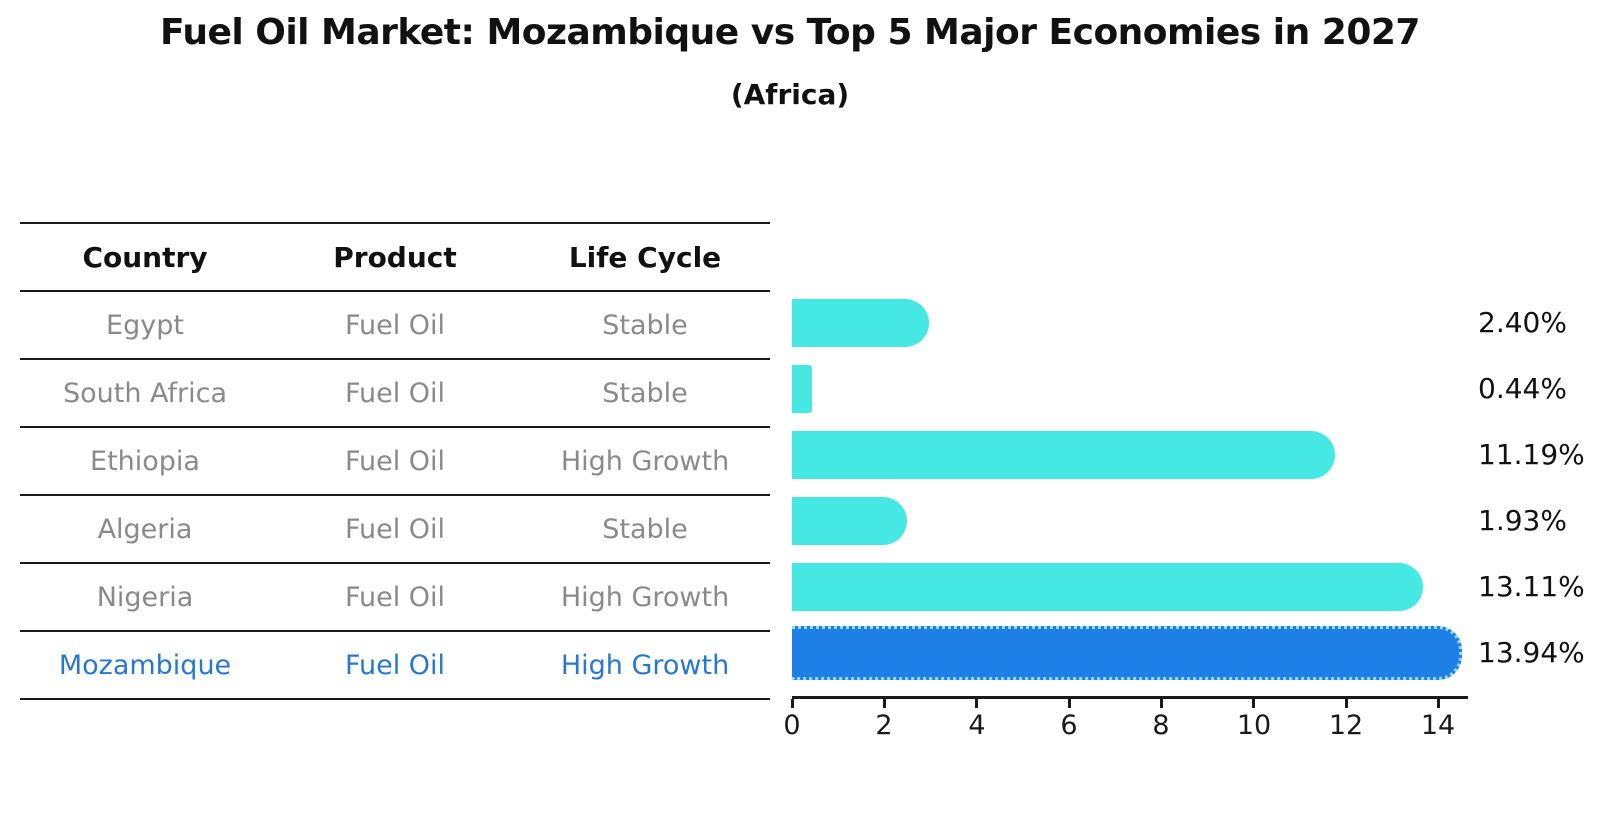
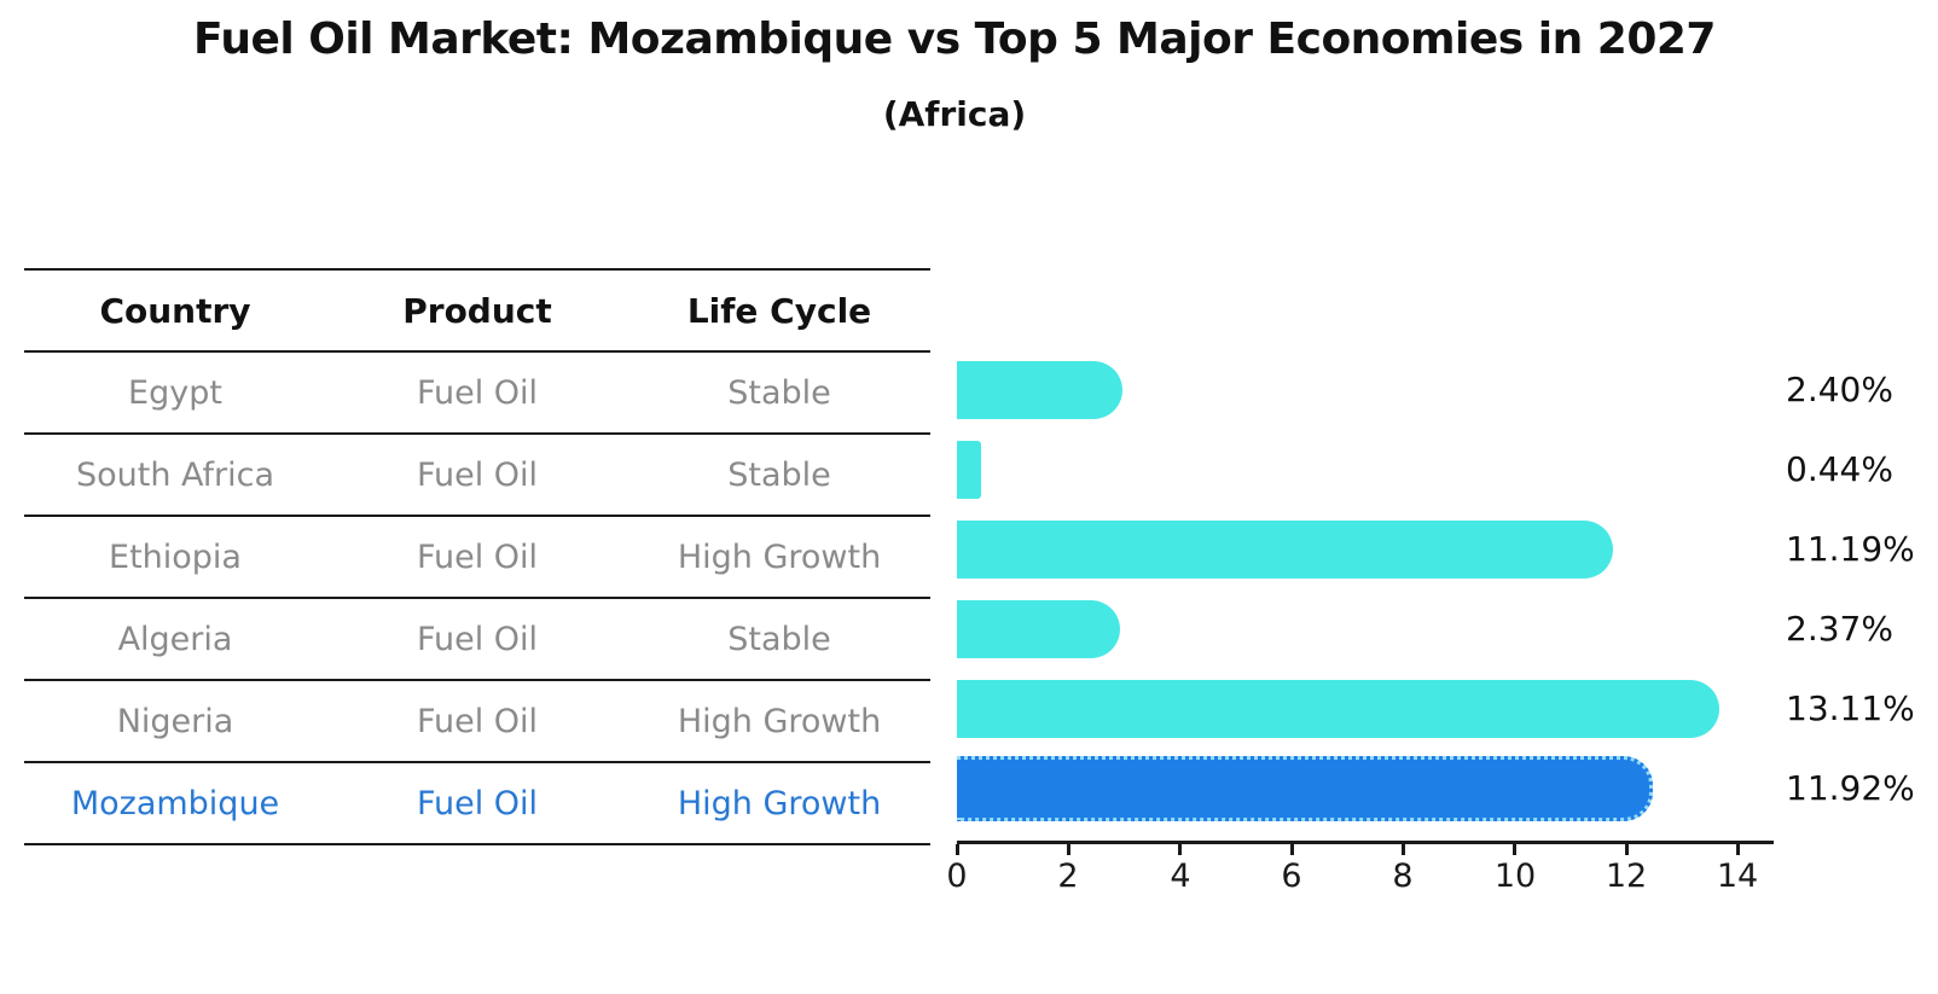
Algeria: 1.93% -> 2.37%
Mozambique: 13.94% -> 11.92%
